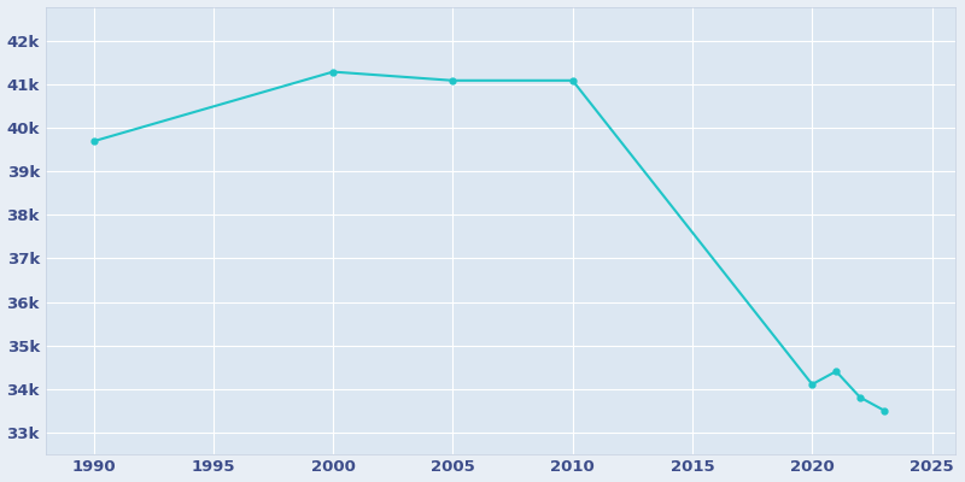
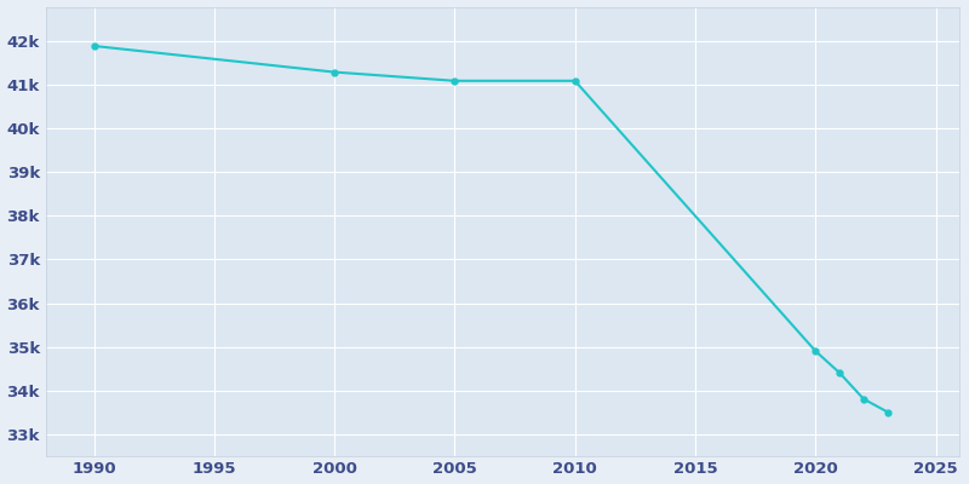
1990: 39.7k -> 41.9k
2020: 34.1k -> 34.9k
